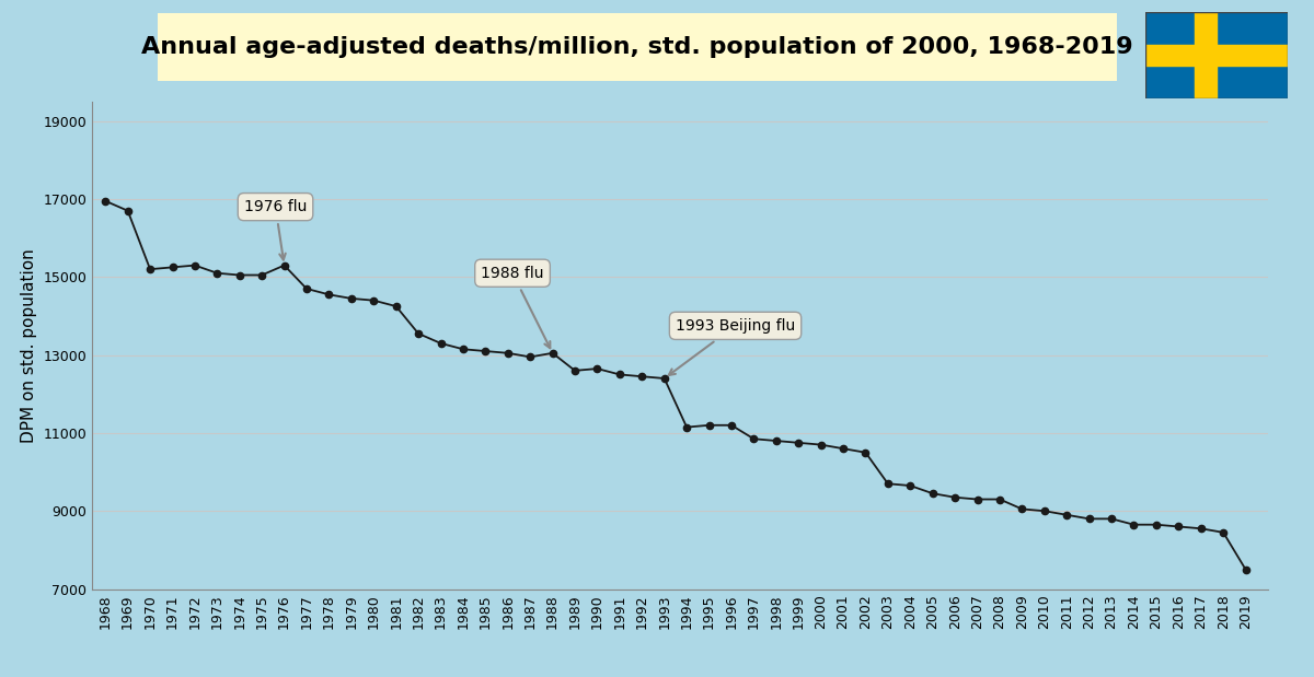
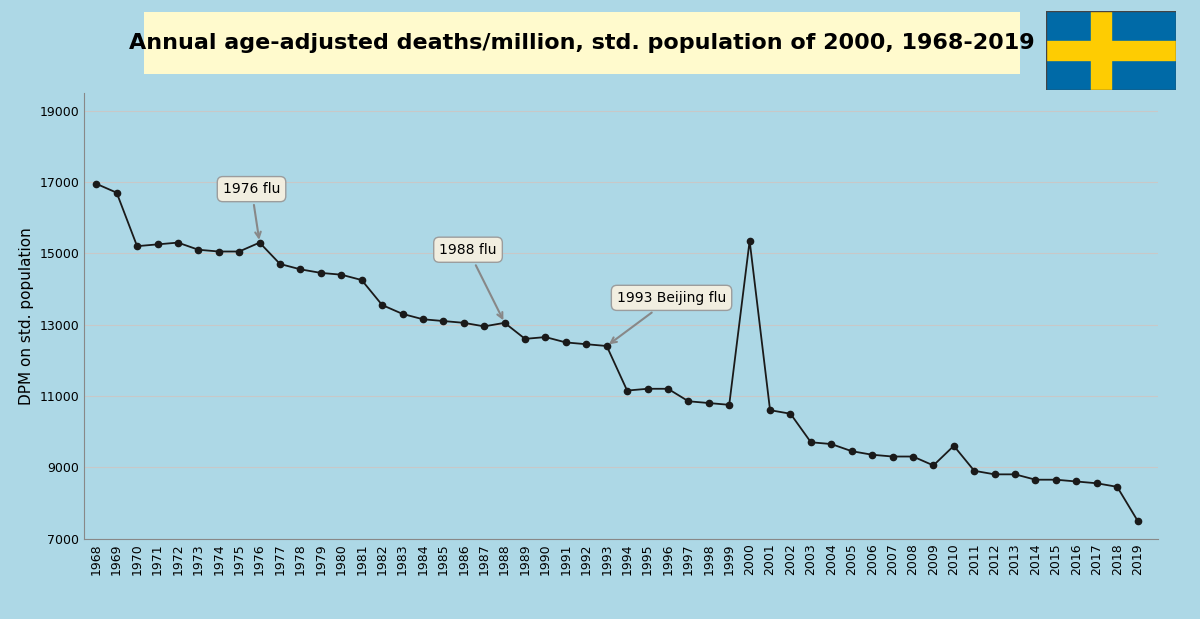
2000: 10700 -> 15350
2010: 9000 -> 9600
